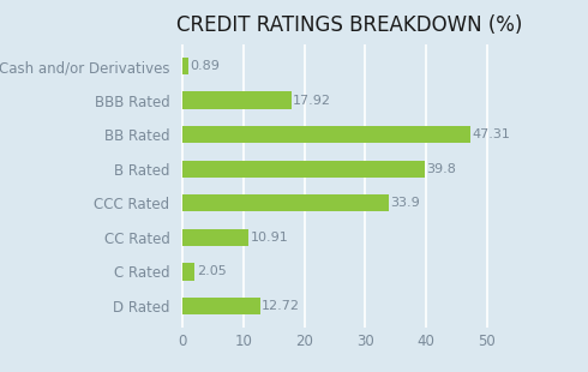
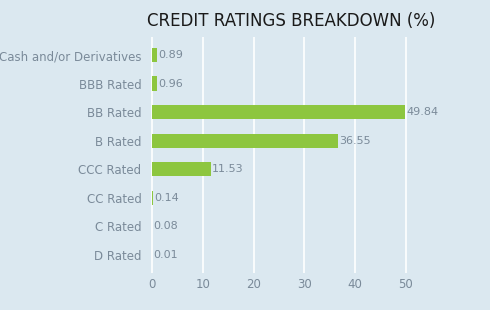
BBB Rated: 17.92 -> 0.96
BB Rated: 47.31 -> 49.84
B Rated: 39.8 -> 36.55
CCC Rated: 33.9 -> 11.53
CC Rated: 10.91 -> 0.14
C Rated: 2.05 -> 0.08
D Rated: 12.72 -> 0.01
